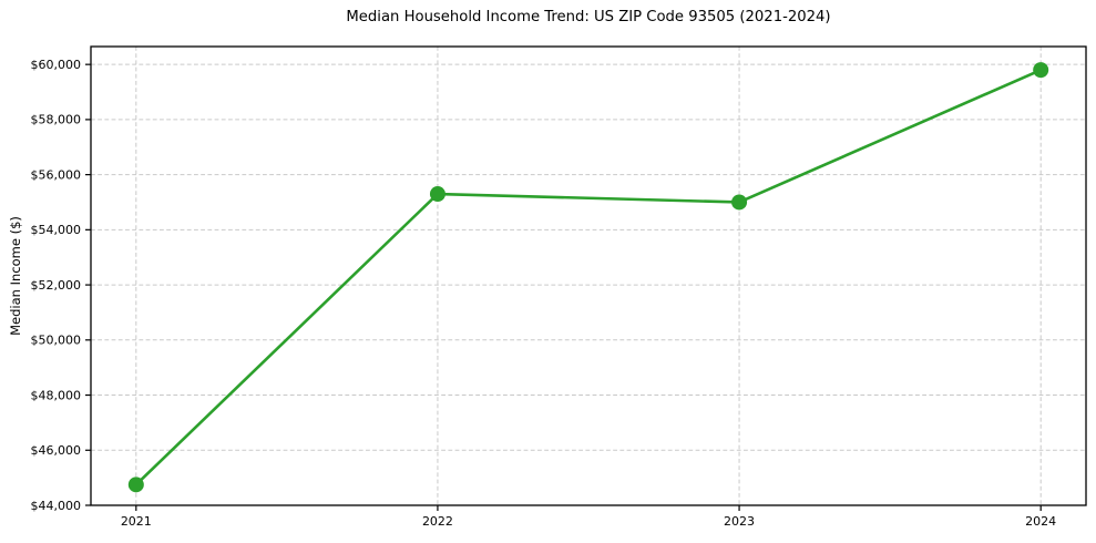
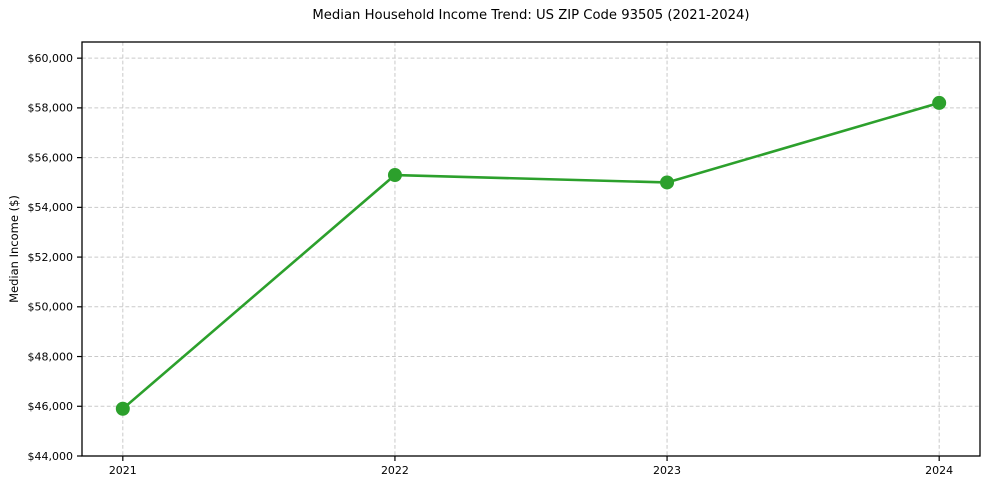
2021: $44800 -> $45900
2024: $59800 -> $58200
